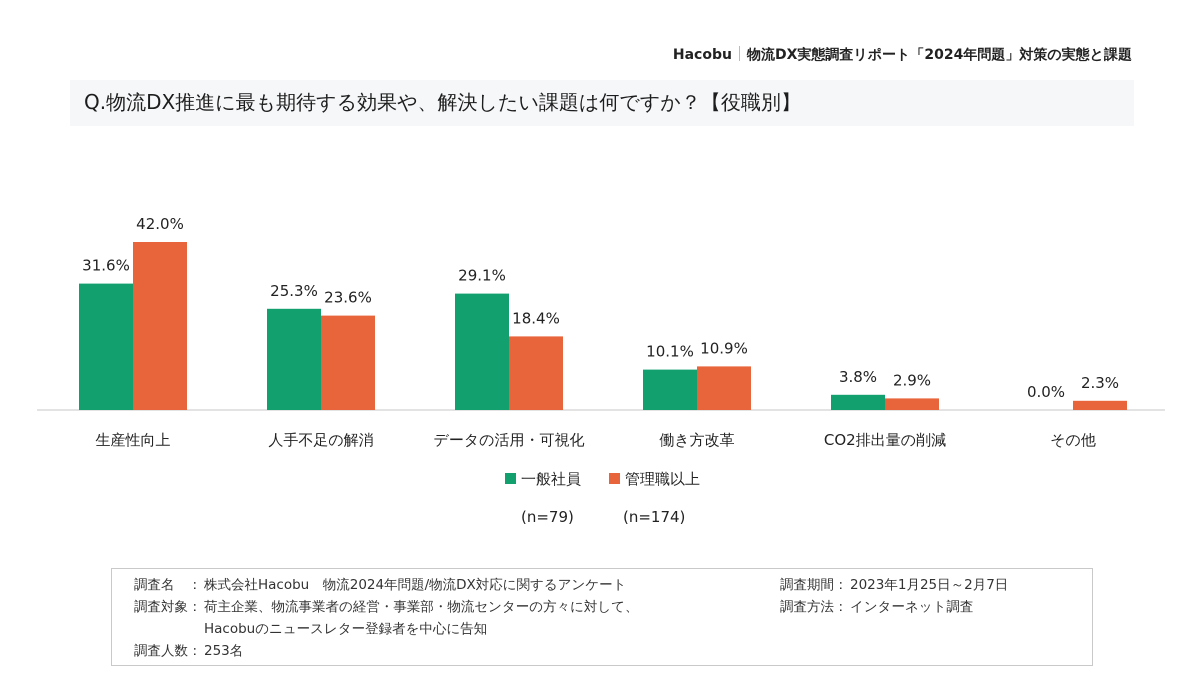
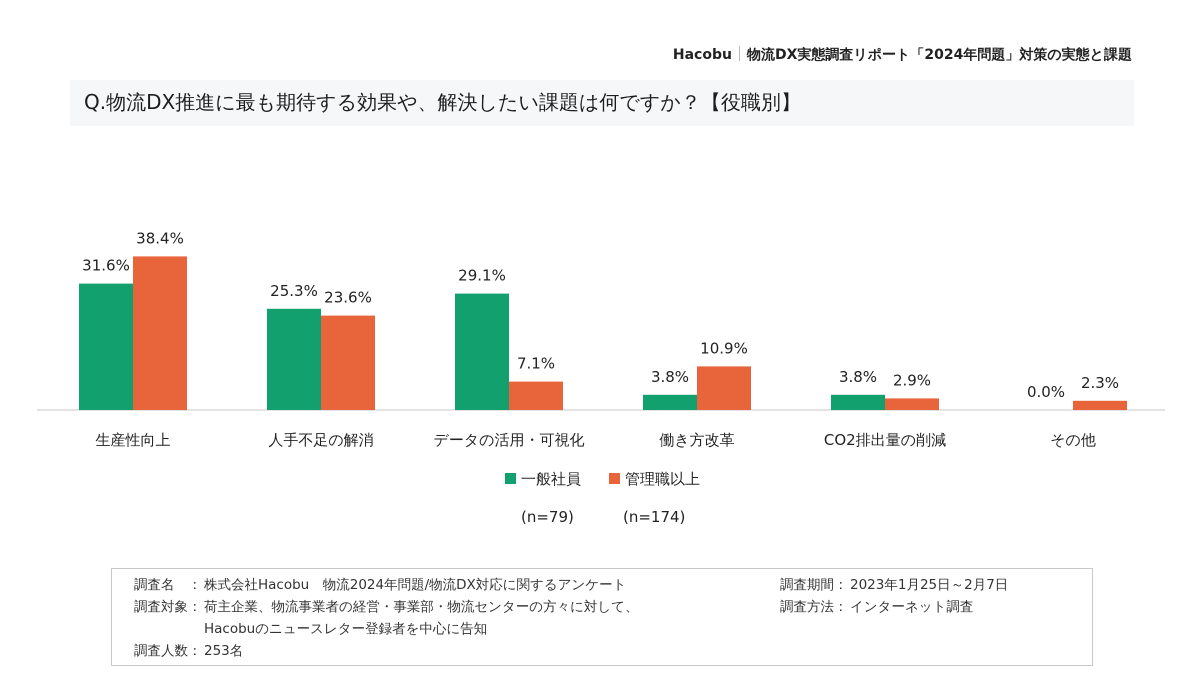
管理職以上/生産性向上: 42.0% -> 38.4%
管理職以上/データの活用・可視化: 18.4% -> 7.1%
一般社員/働き方改革: 10.1% -> 3.8%
